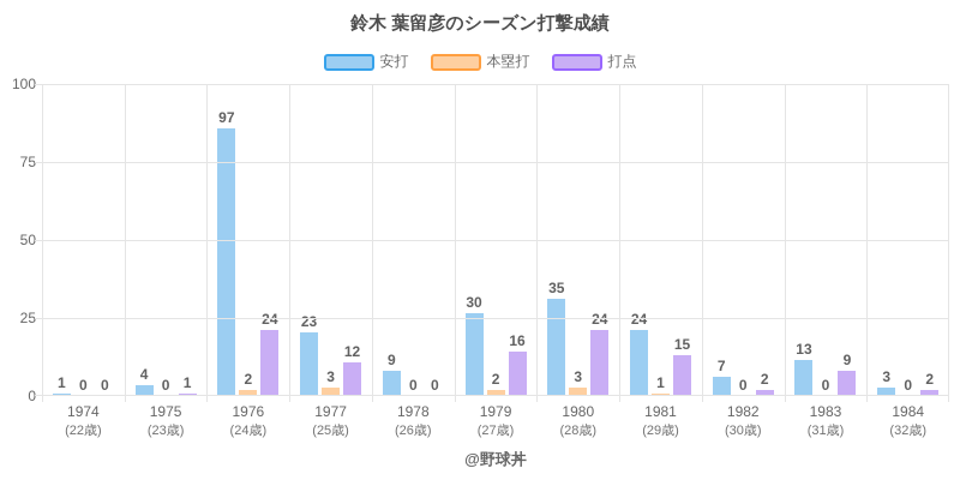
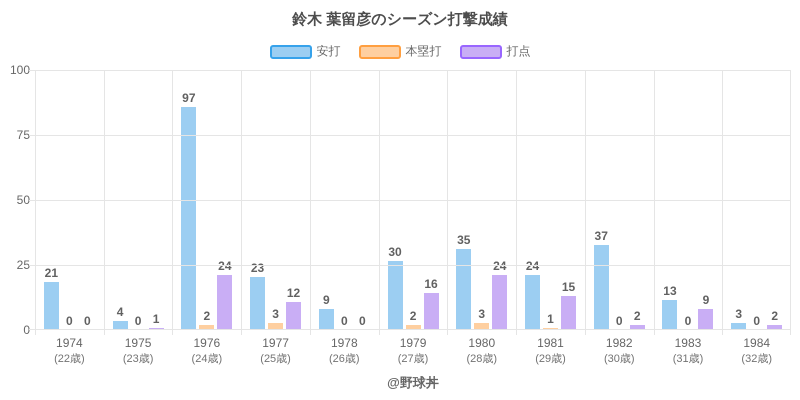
安打/1974: 1 -> 21
安打/1982: 7 -> 37
